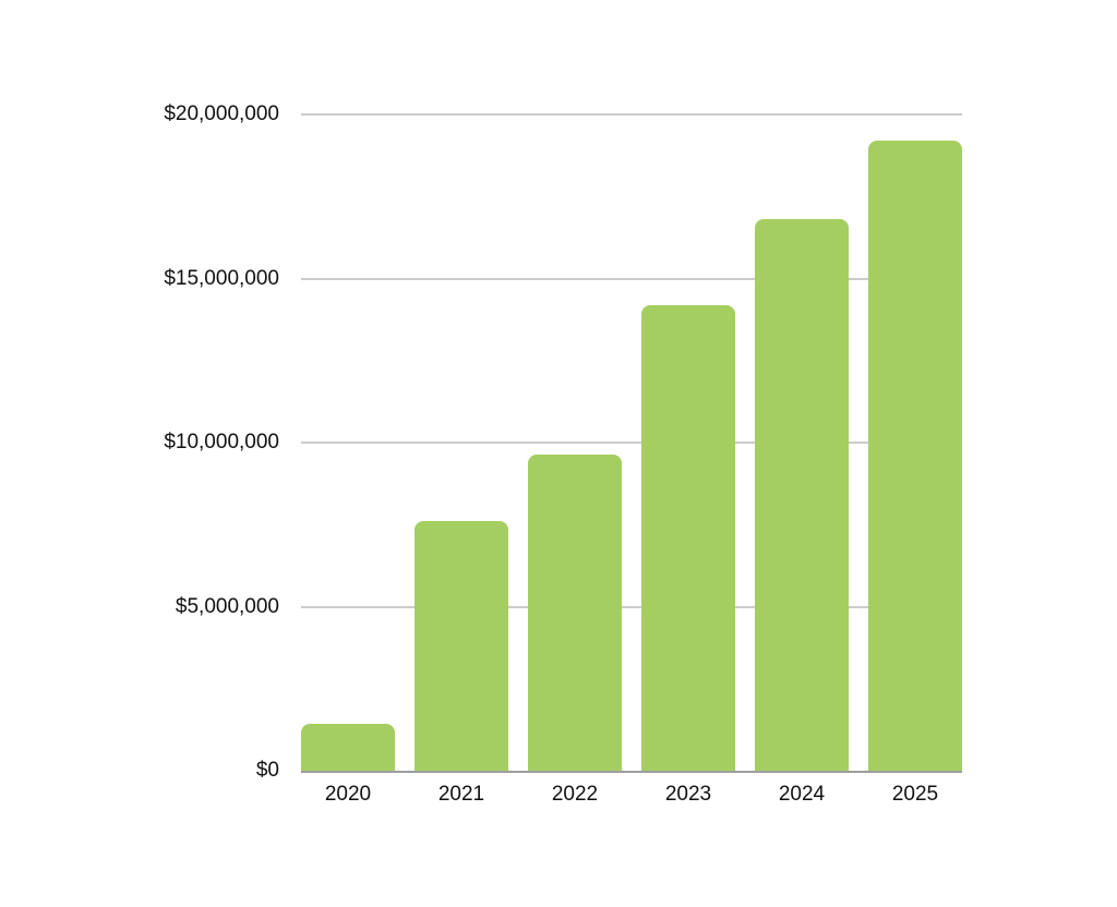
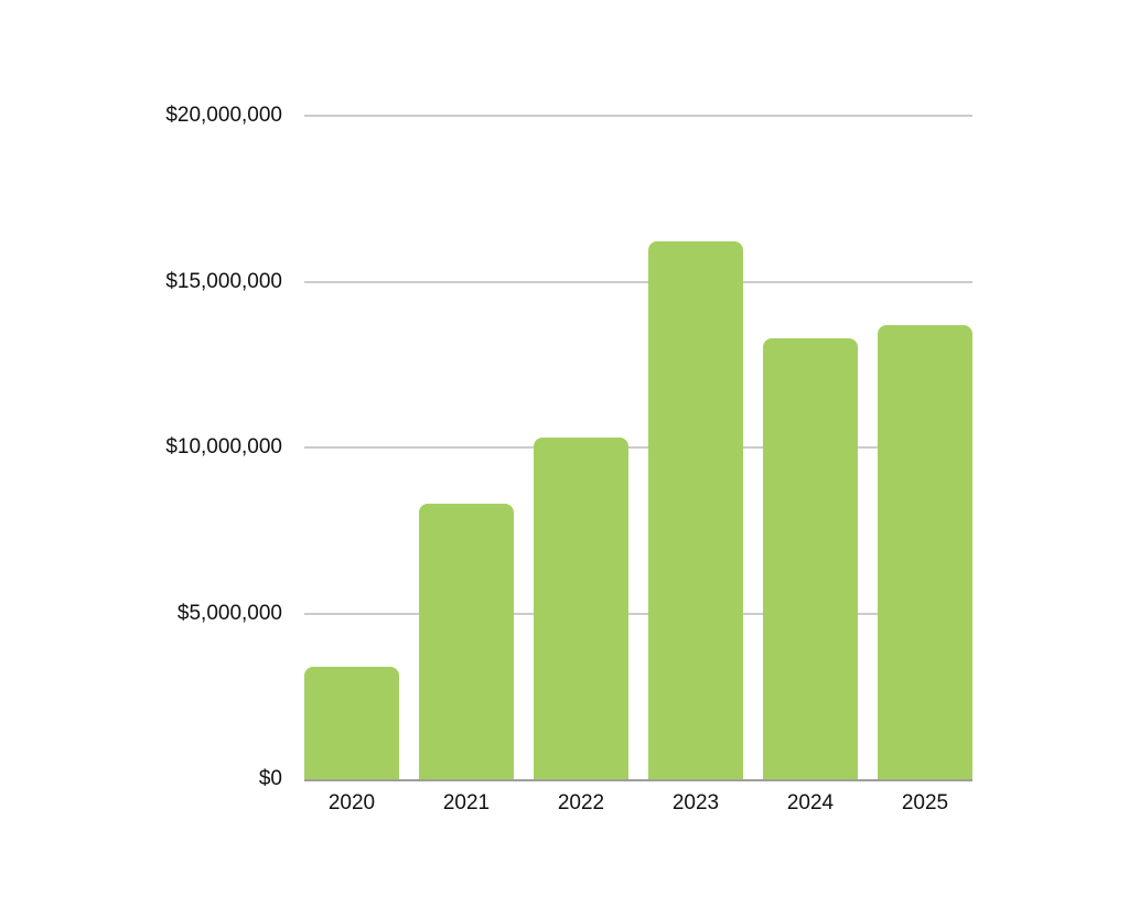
2020: $1400000 -> $3400000
2021: $7600000 -> $8300000
2022: $9600000 -> $10300000
2023: $14200000 -> $16200000
2024: $16800000 -> $13300000
2025: $19200000 -> $13700000
